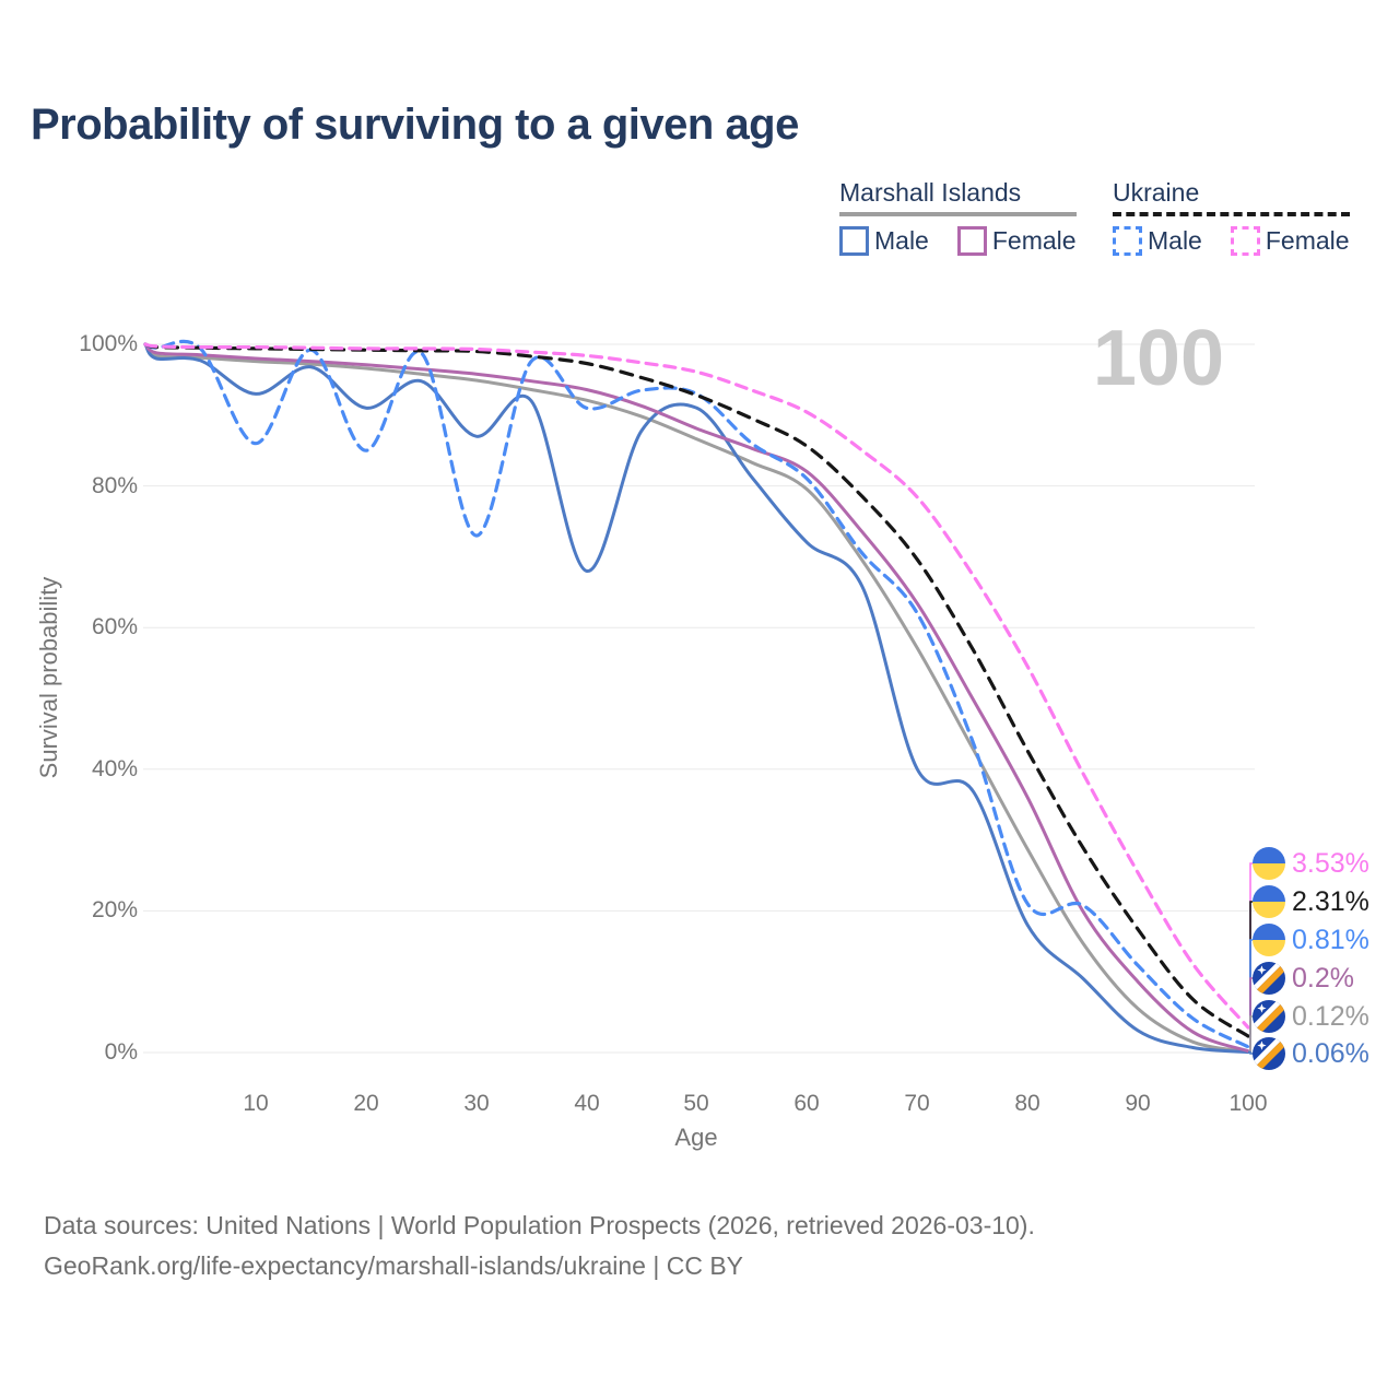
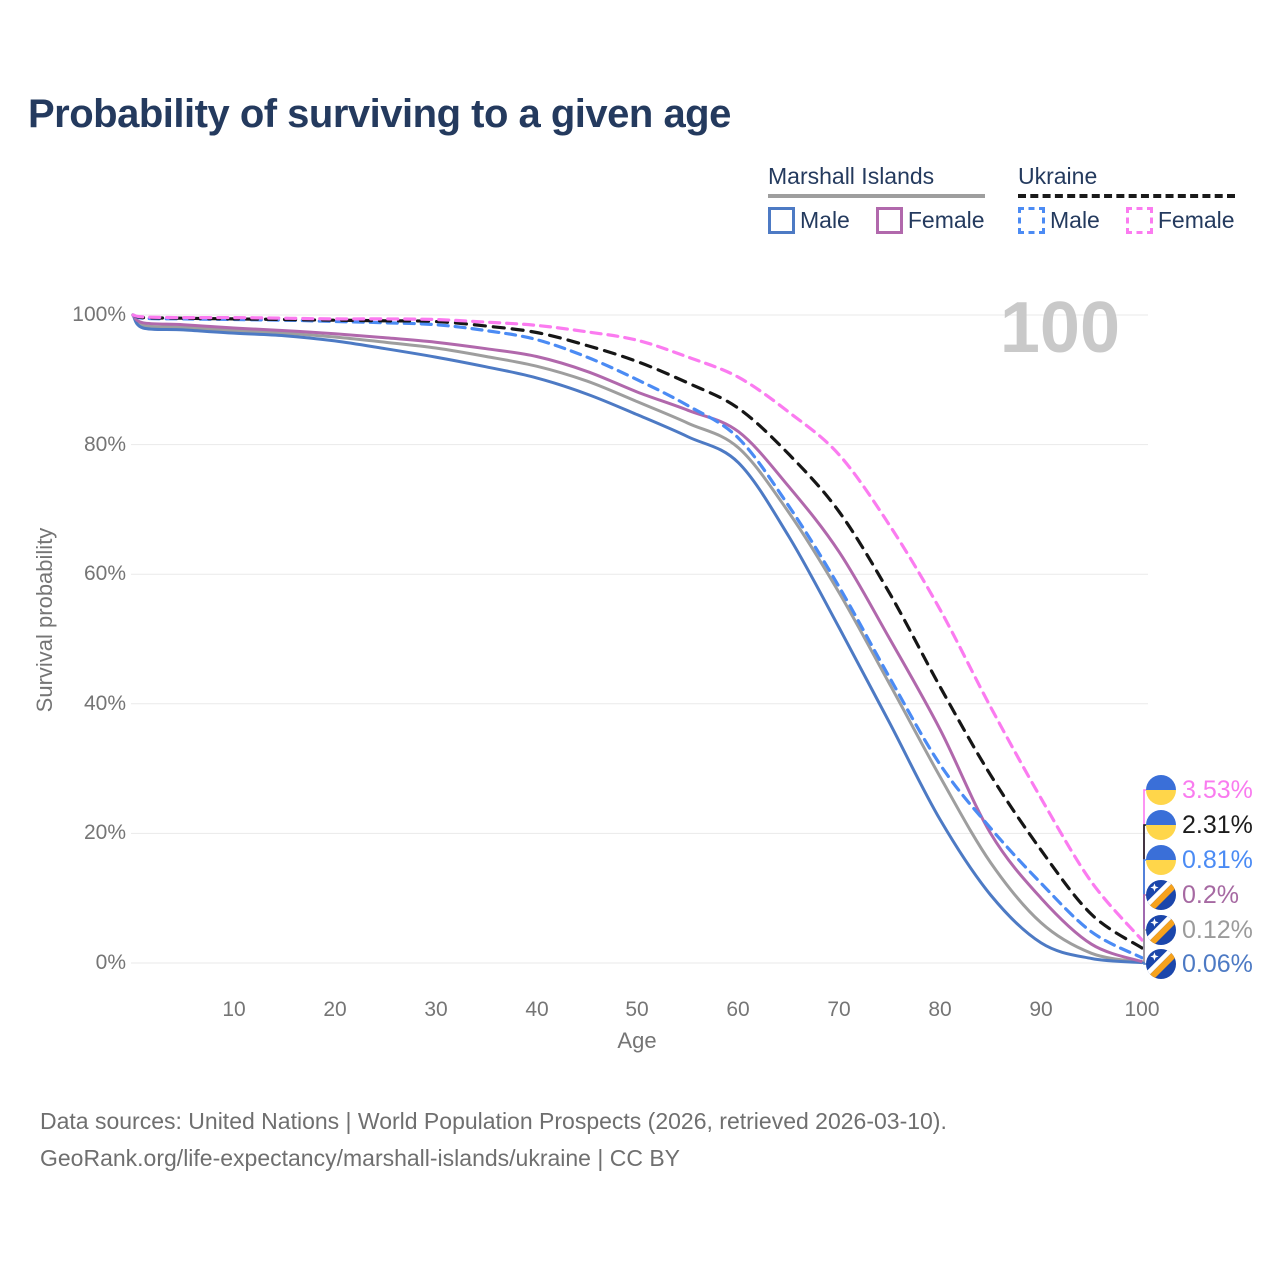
Marshall Islands Male/10: 93% -> 97%
Ukraine Male/10: 86% -> 99%
Marshall Islands Male/20: 91% -> 96%
Ukraine Male/20: 85% -> 99%
Marshall Islands Male/30: 87% -> 94%
Ukraine Male/30: 73% -> 98%
Marshall Islands Male/40: 68% -> 90%
Ukraine Male/40: 91% -> 96%
Marshall Islands Male/50: 91% -> 85%
Ukraine Male/50: 93% -> 90%
Marshall Islands Male/60: 72% -> 77%
Marshall Islands Male/70: 40% -> 52%
Ukraine Male/70: 62% -> 58%
Marshall Islands Male/80: 18% -> 22%
Ukraine Male/80: 21% -> 31%
